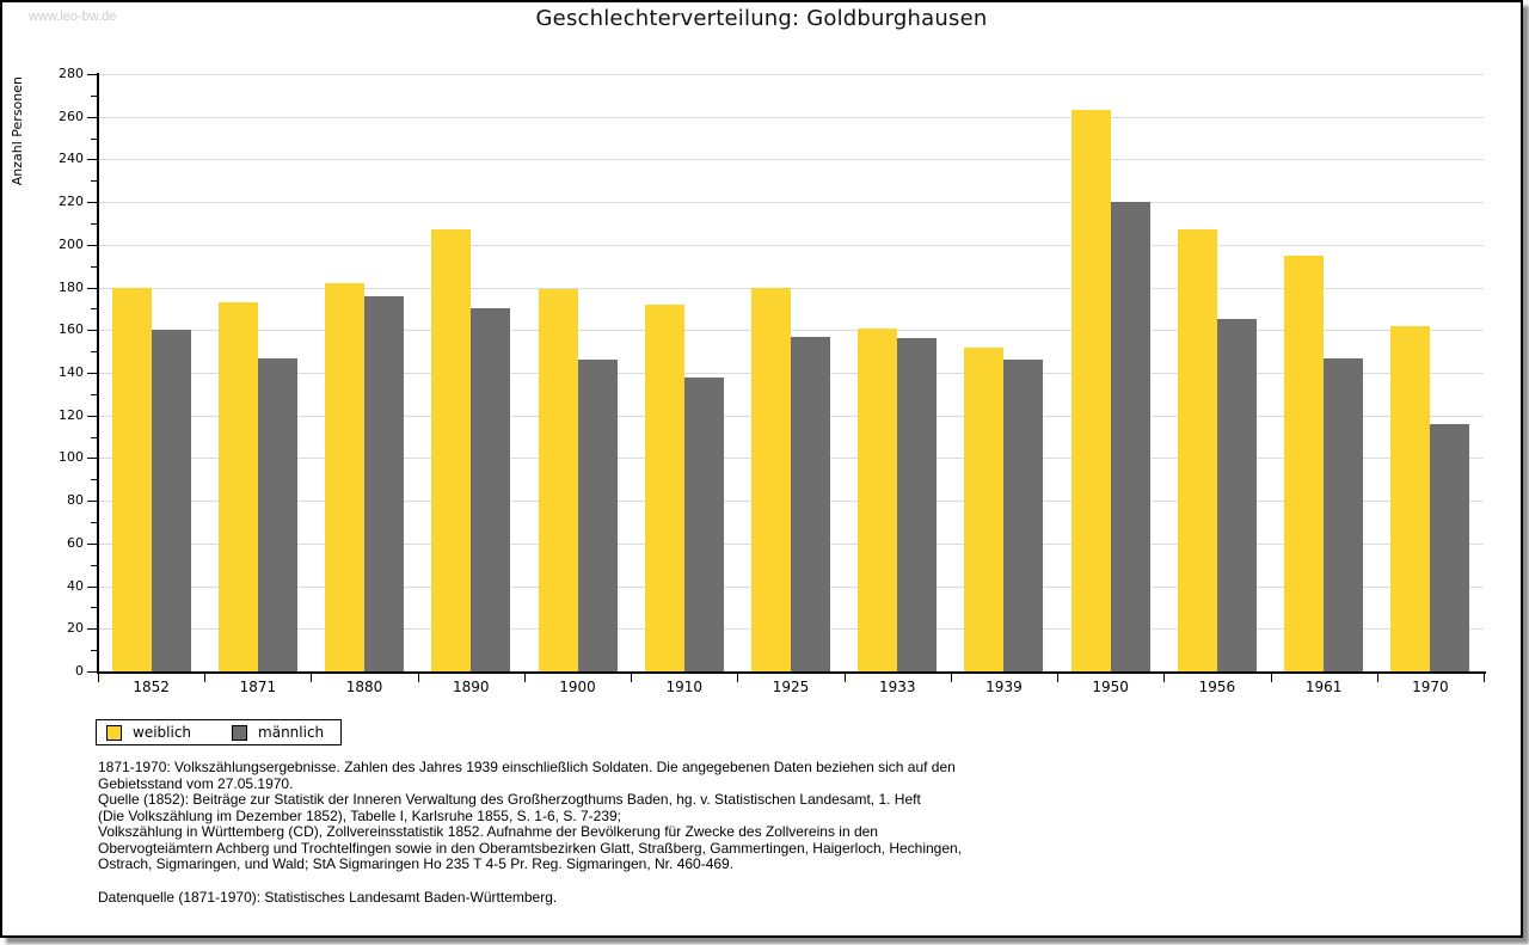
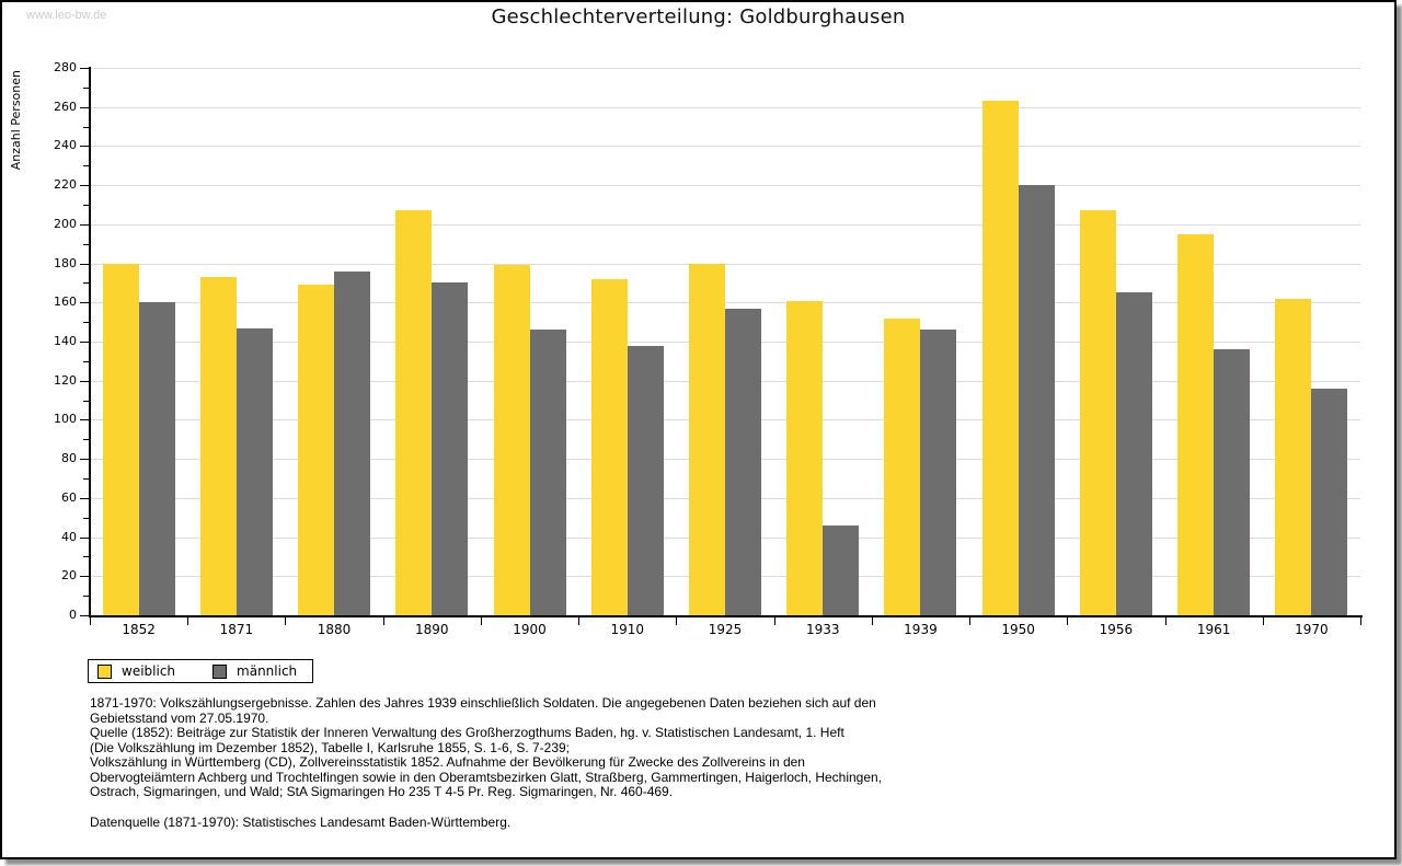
weiblich/1880: 182 -> 169
männlich/1933: 156 -> 46
männlich/1961: 147 -> 136
